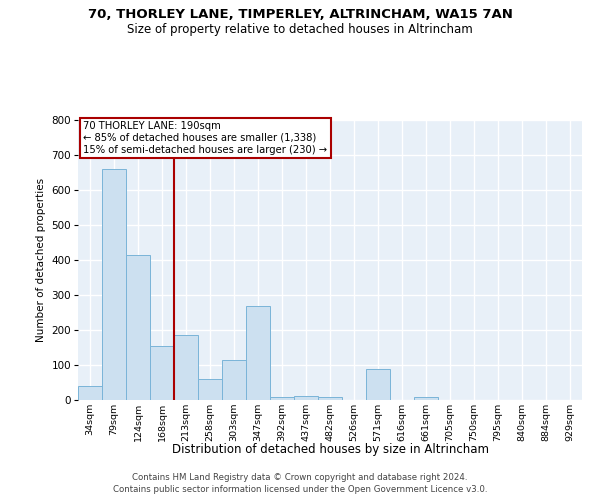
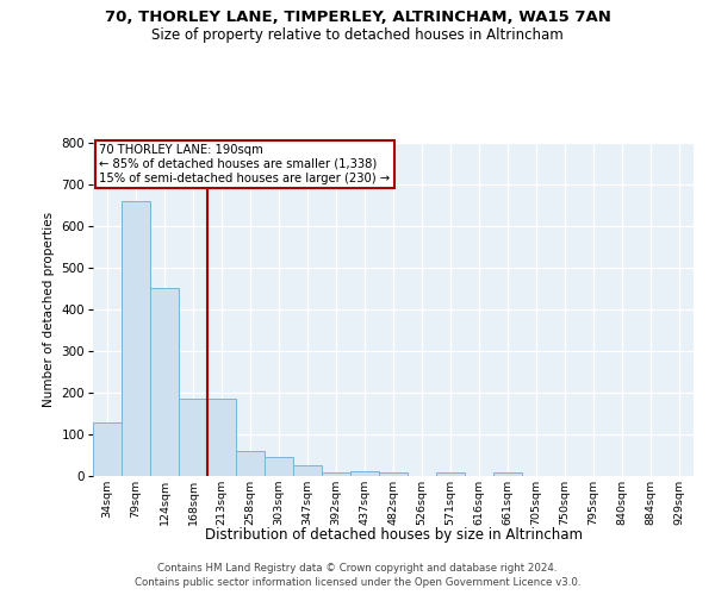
34sqm: 40 -> 128
124sqm: 415 -> 450
168sqm: 155 -> 185
303sqm: 115 -> 45
347sqm: 270 -> 25
571sqm: 90 -> 8
